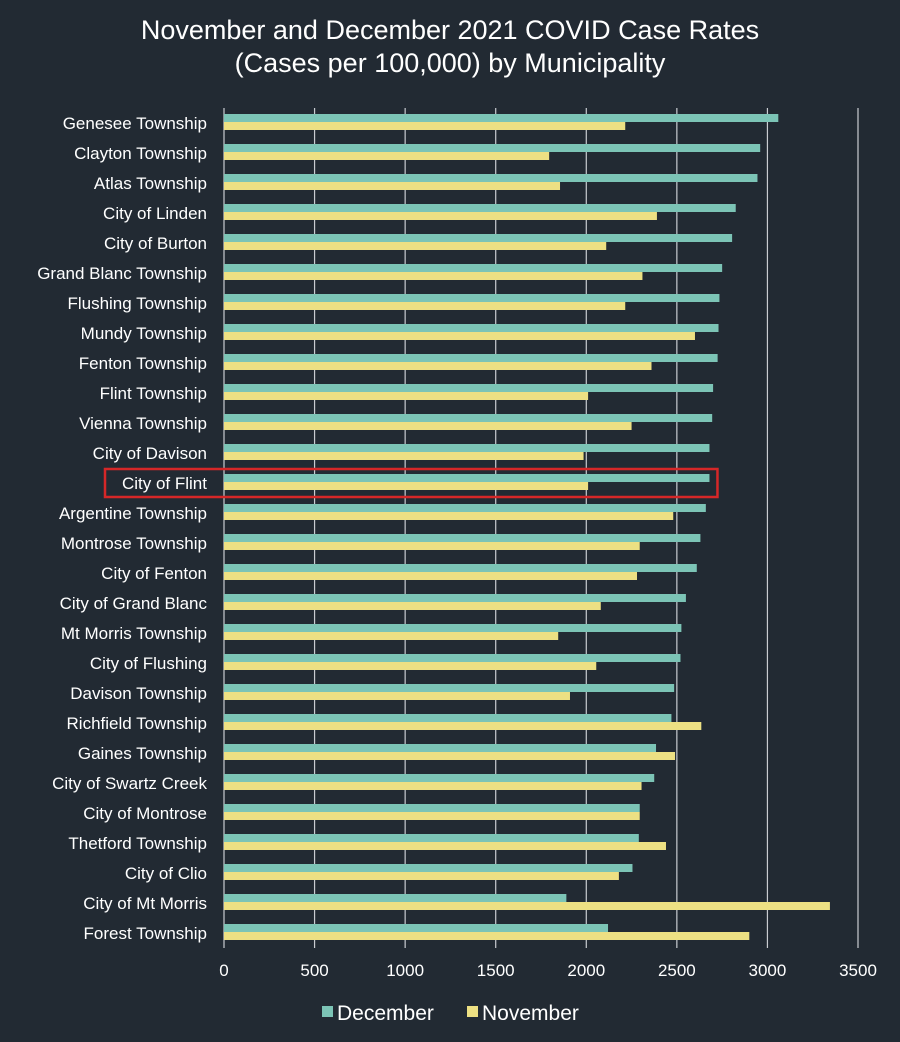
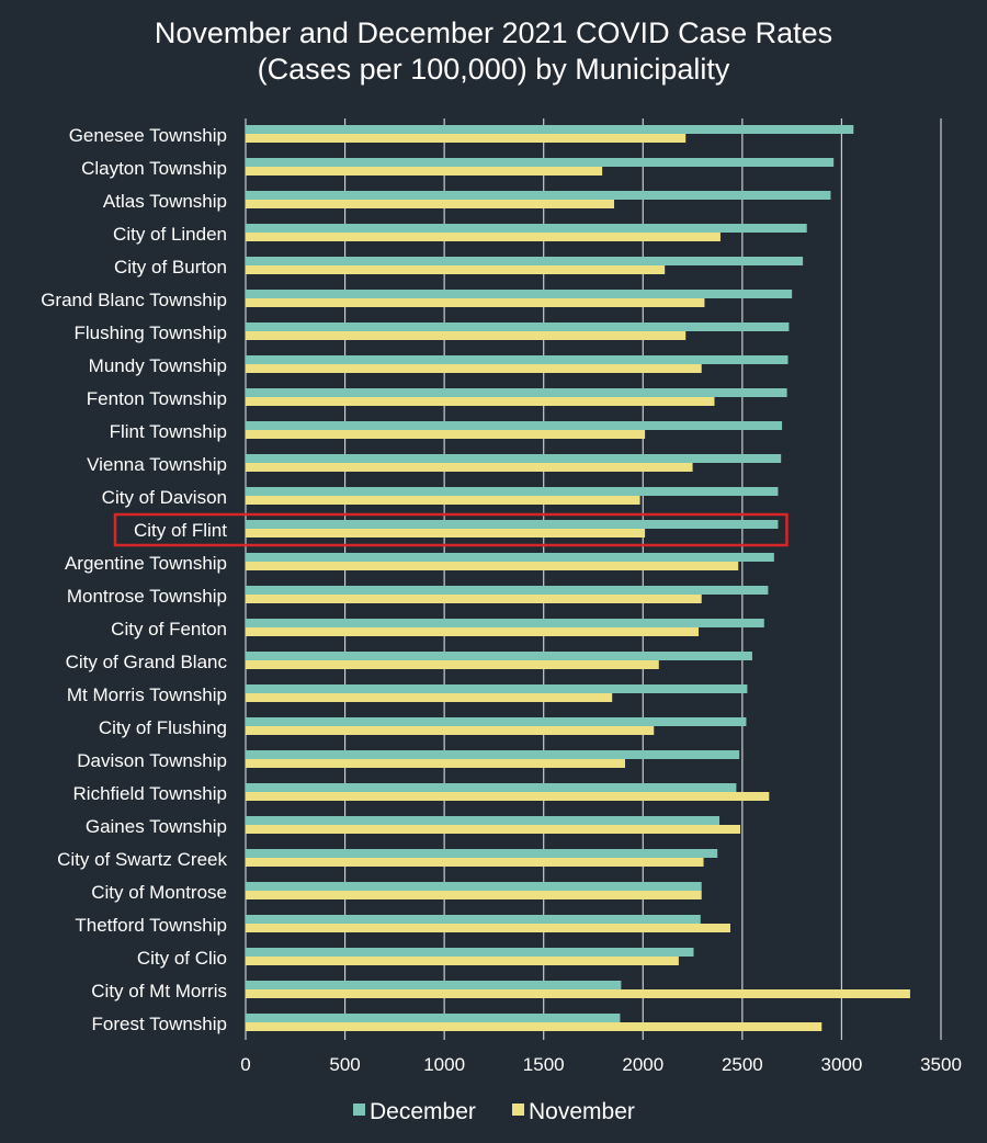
November/Mundy Township: 2600 -> 2300
December/Forest Township: 2120 -> 1880
